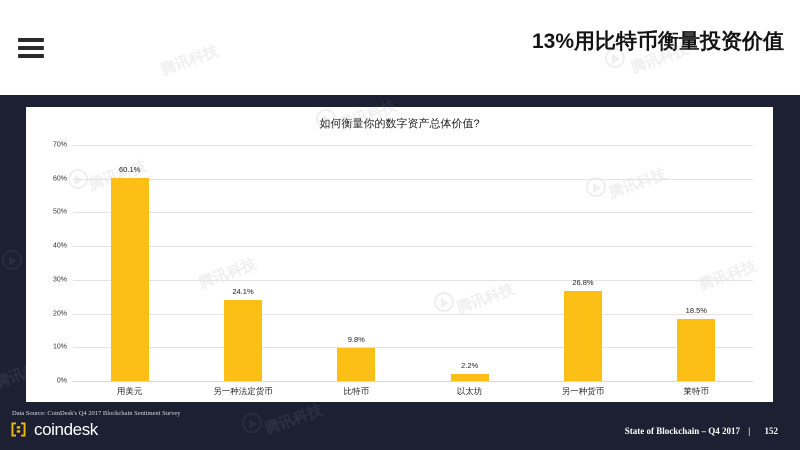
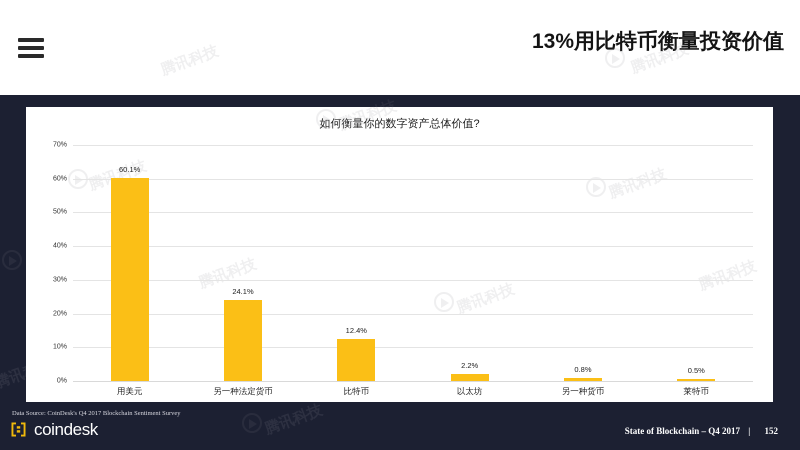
比特币: 9.8% -> 12.4%
另一种货币: 26.8% -> 0.8%
莱特币: 18.5% -> 0.5%
